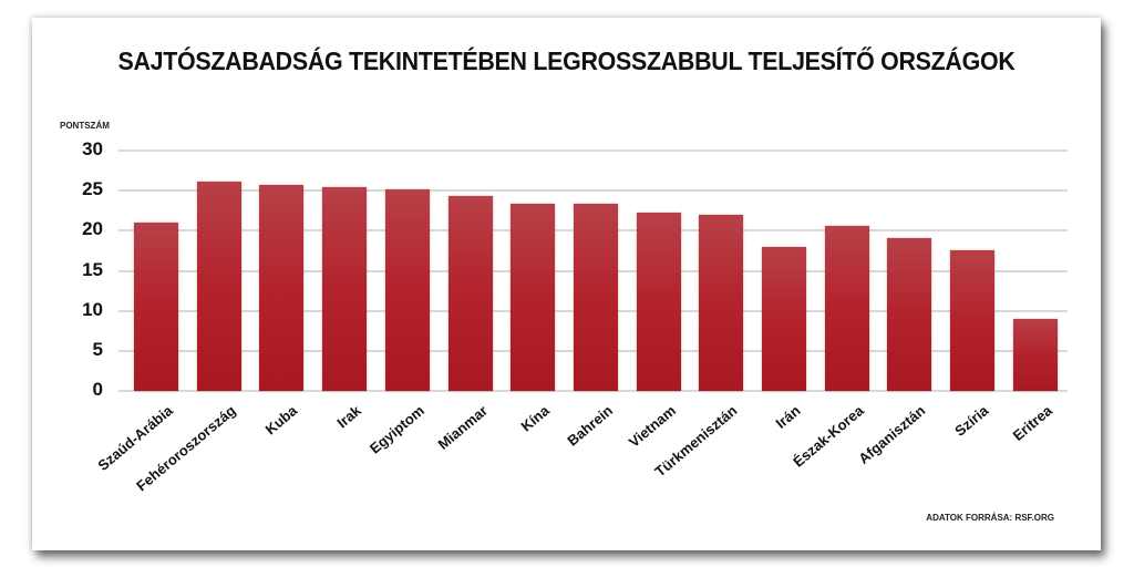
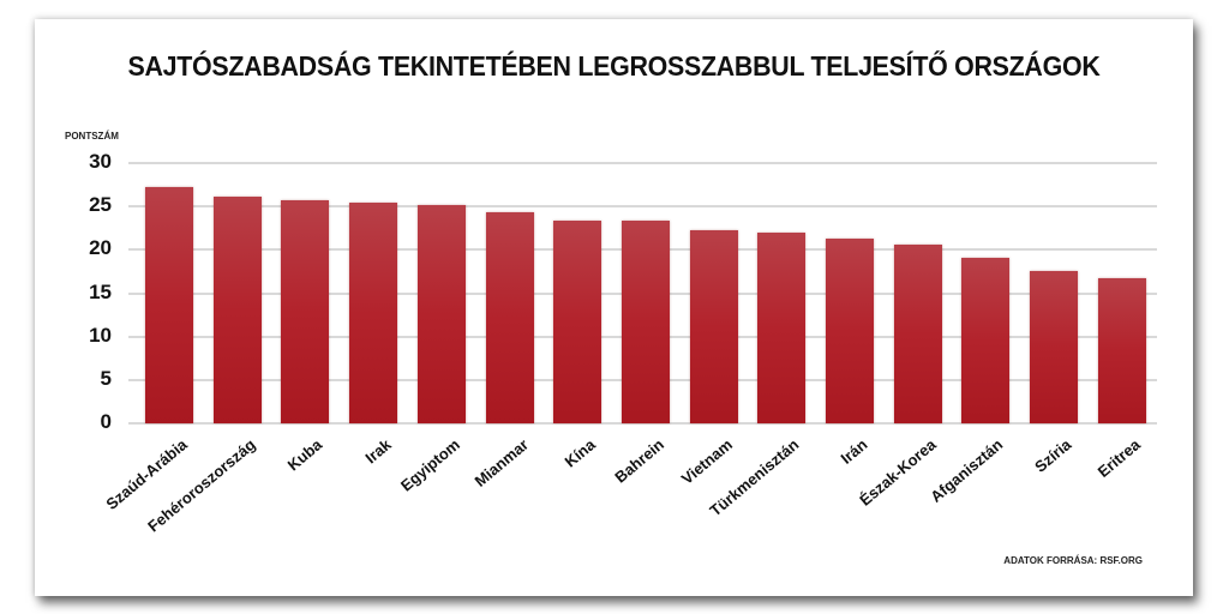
Szaúd-Arábia: 21 -> 27
Irán: 18 -> 21
Eritrea: 9 -> 17
